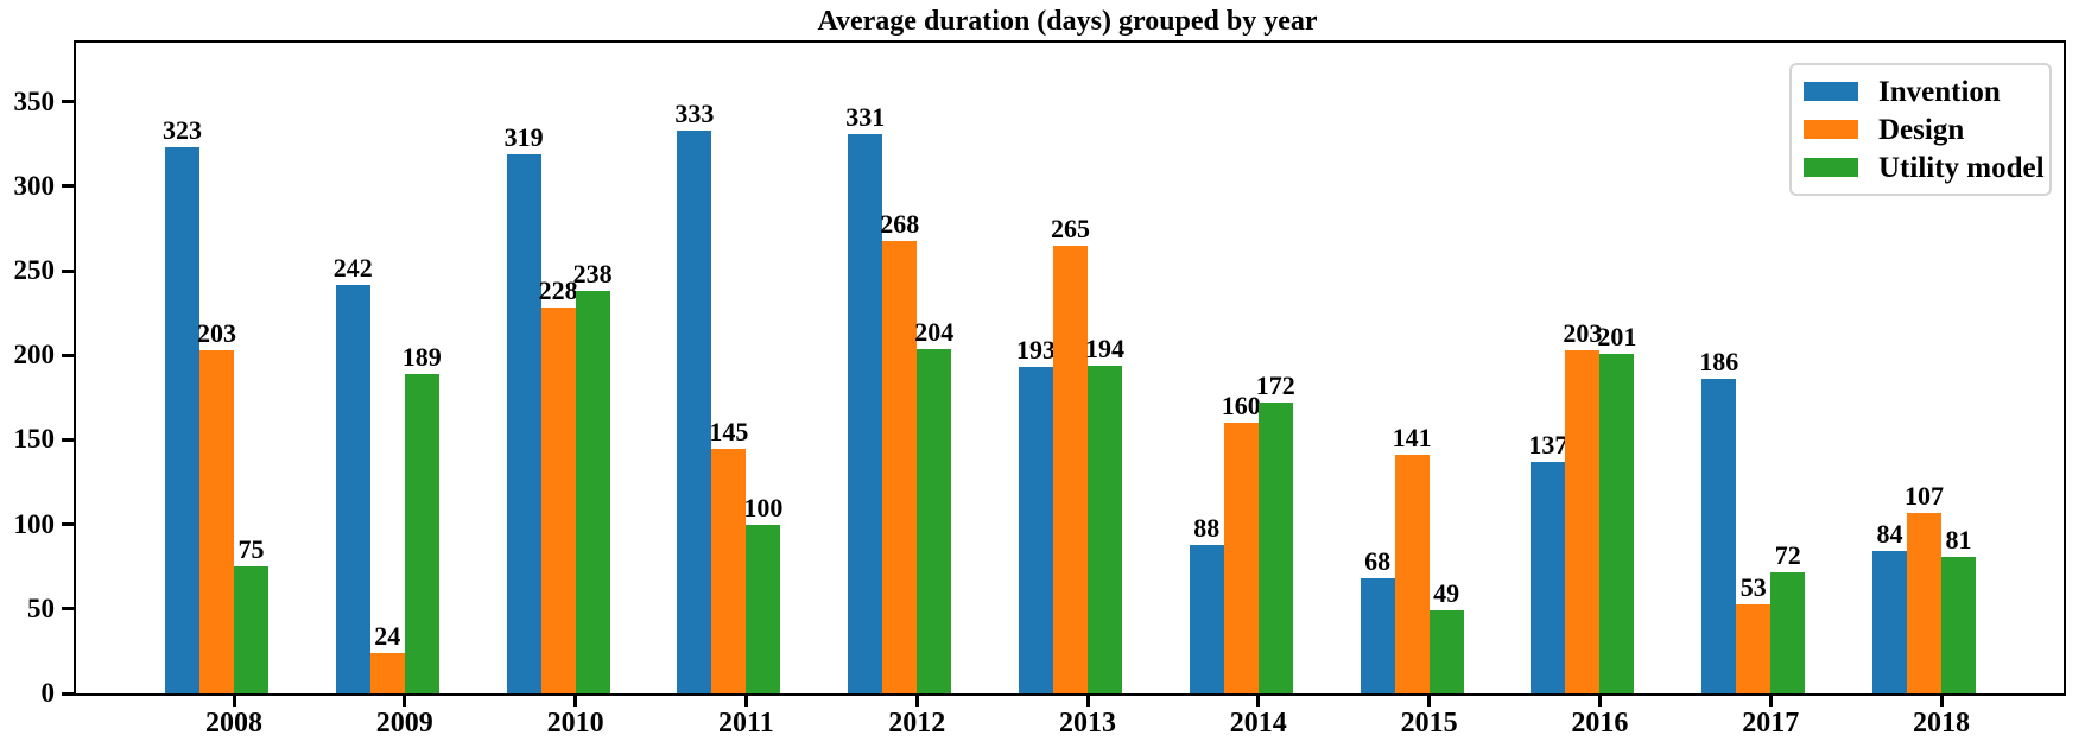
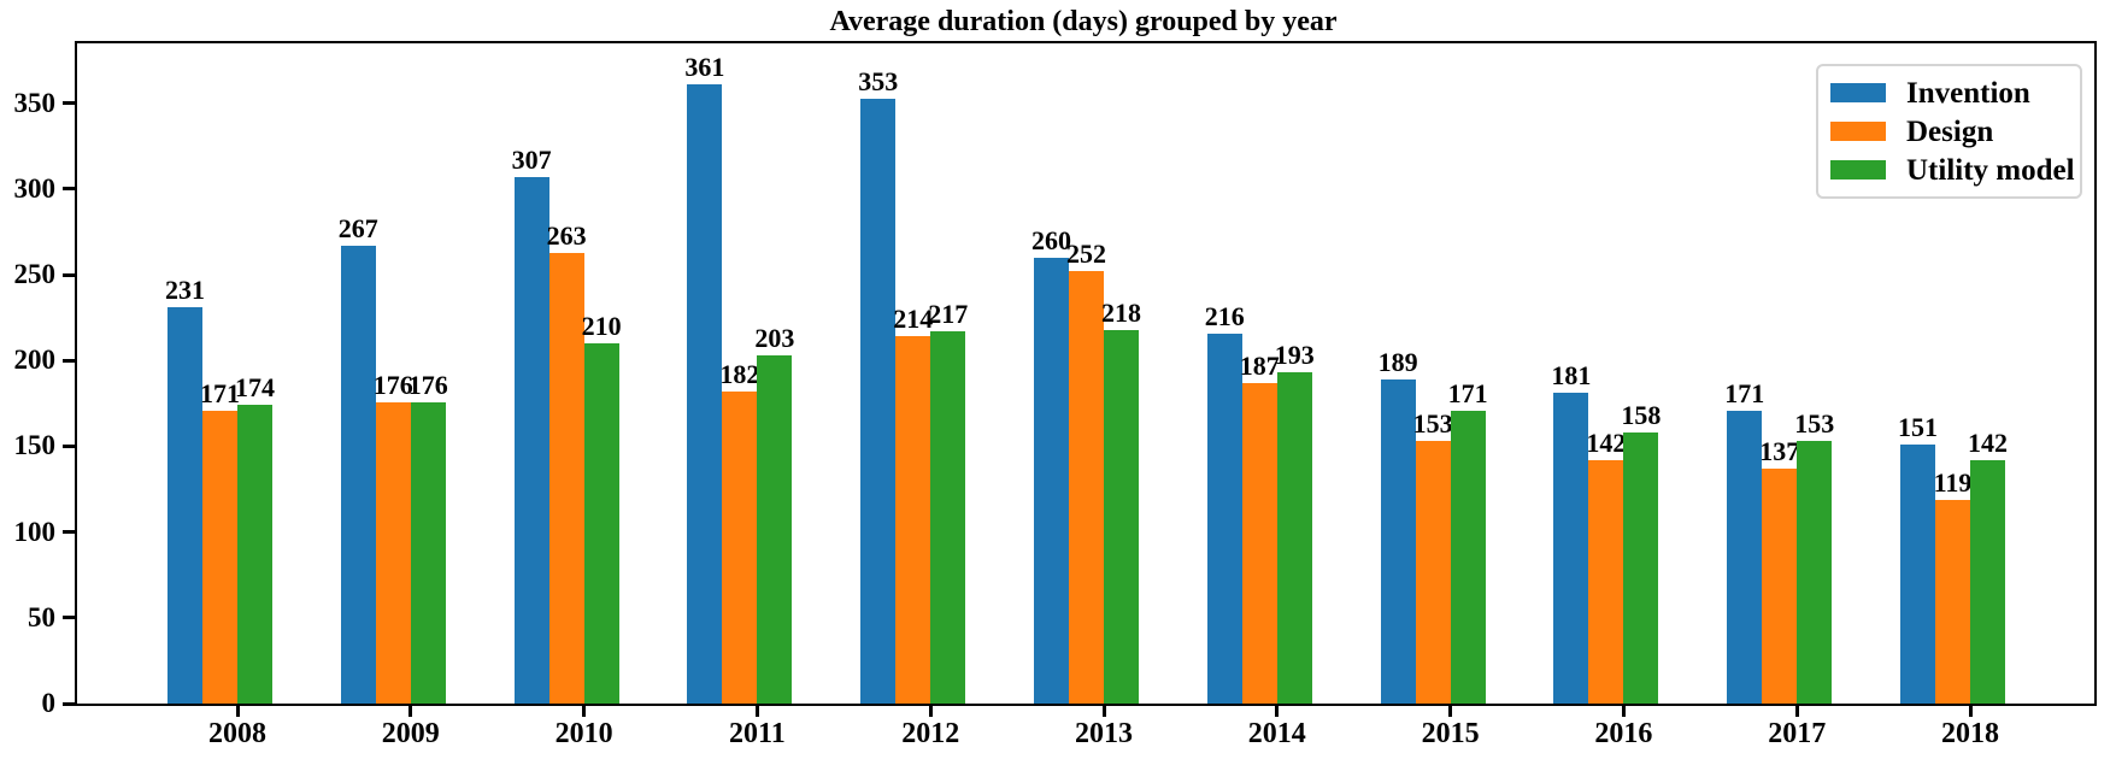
Invention/2008: 323 -> 231
Design/2008: 203 -> 171
Utility model/2008: 75 -> 174
Invention/2009: 242 -> 267
Design/2009: 24 -> 176
Utility model/2009: 189 -> 176
Invention/2010: 319 -> 307
Design/2010: 228 -> 263
Utility model/2010: 238 -> 210
Invention/2011: 333 -> 361
Design/2011: 145 -> 182
Utility model/2011: 100 -> 203
Invention/2012: 331 -> 353
Design/2012: 268 -> 214
Utility model/2012: 204 -> 217
Invention/2013: 193 -> 260
Design/2013: 265 -> 252
Utility model/2013: 194 -> 218
Invention/2014: 88 -> 216
Design/2014: 160 -> 187
Utility model/2014: 172 -> 193
Invention/2015: 68 -> 189
Design/2015: 141 -> 153
Utility model/2015: 49 -> 171
Invention/2016: 137 -> 181
Design/2016: 203 -> 142
Utility model/2016: 201 -> 158
Invention/2017: 186 -> 171
Design/2017: 53 -> 137
Utility model/2017: 72 -> 153
Invention/2018: 84 -> 151
Design/2018: 107 -> 119
Utility model/2018: 81 -> 142
